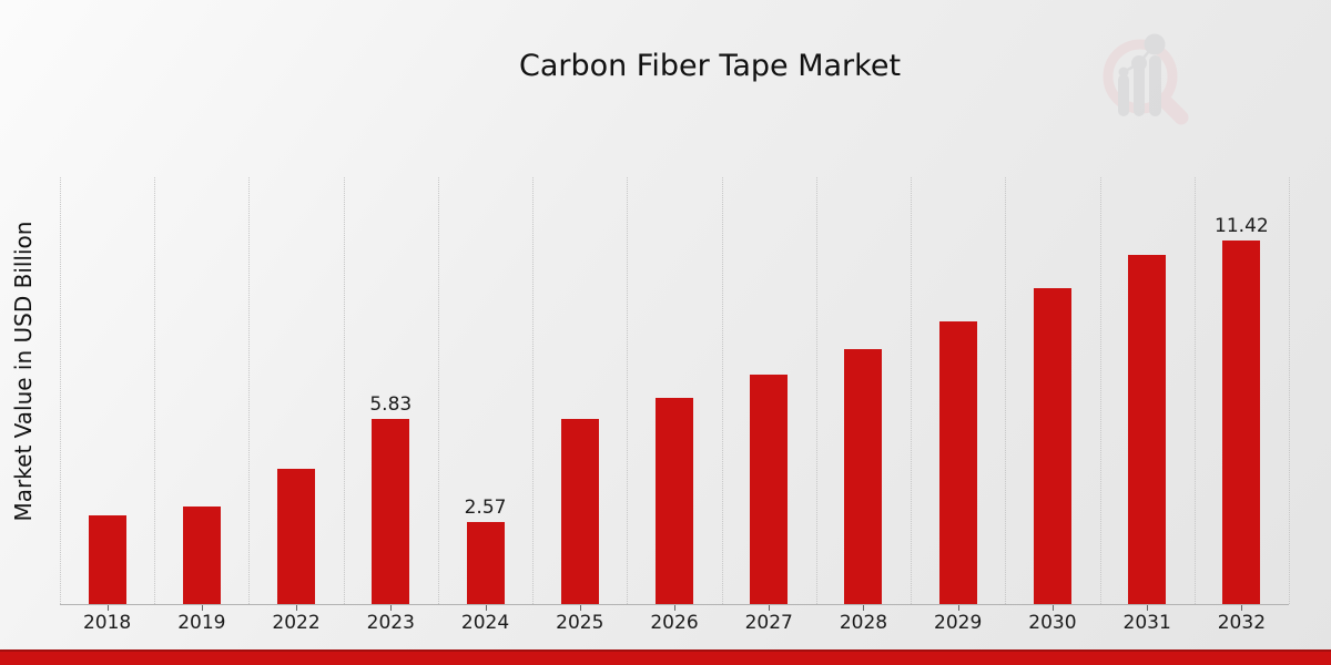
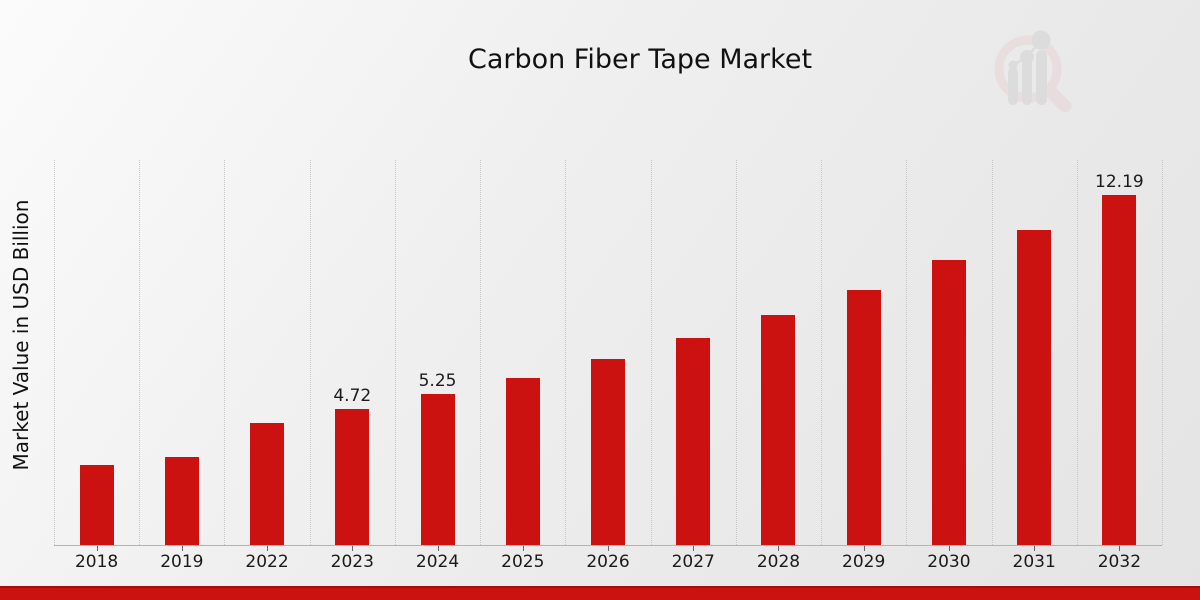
2023: 5.83 -> 4.72
2024: 2.57 -> 5.25
2032: 11.42 -> 12.19
